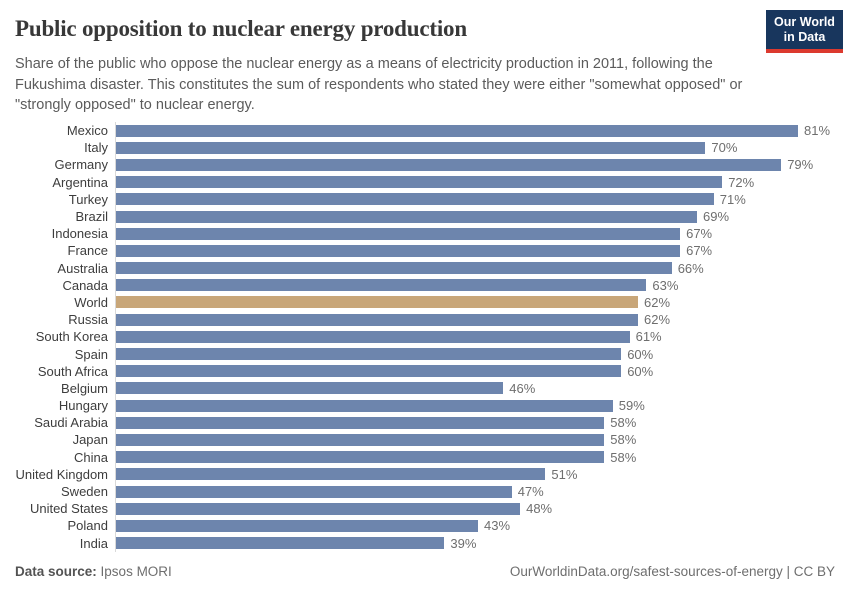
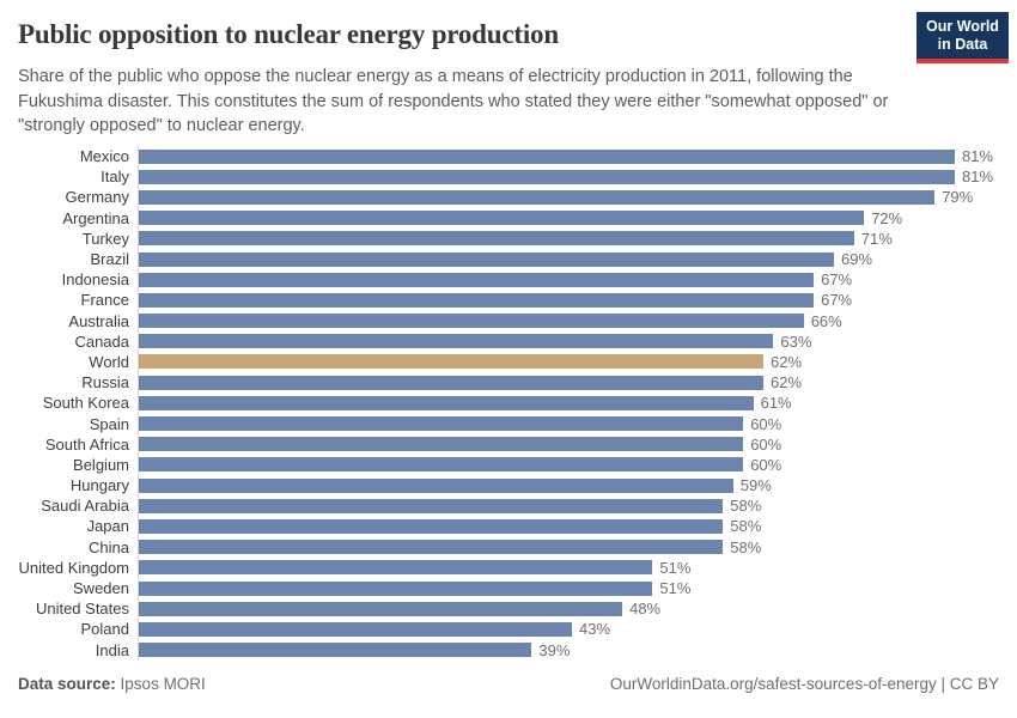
Italy: 70% -> 81%
Belgium: 46% -> 60%
Sweden: 47% -> 51%
